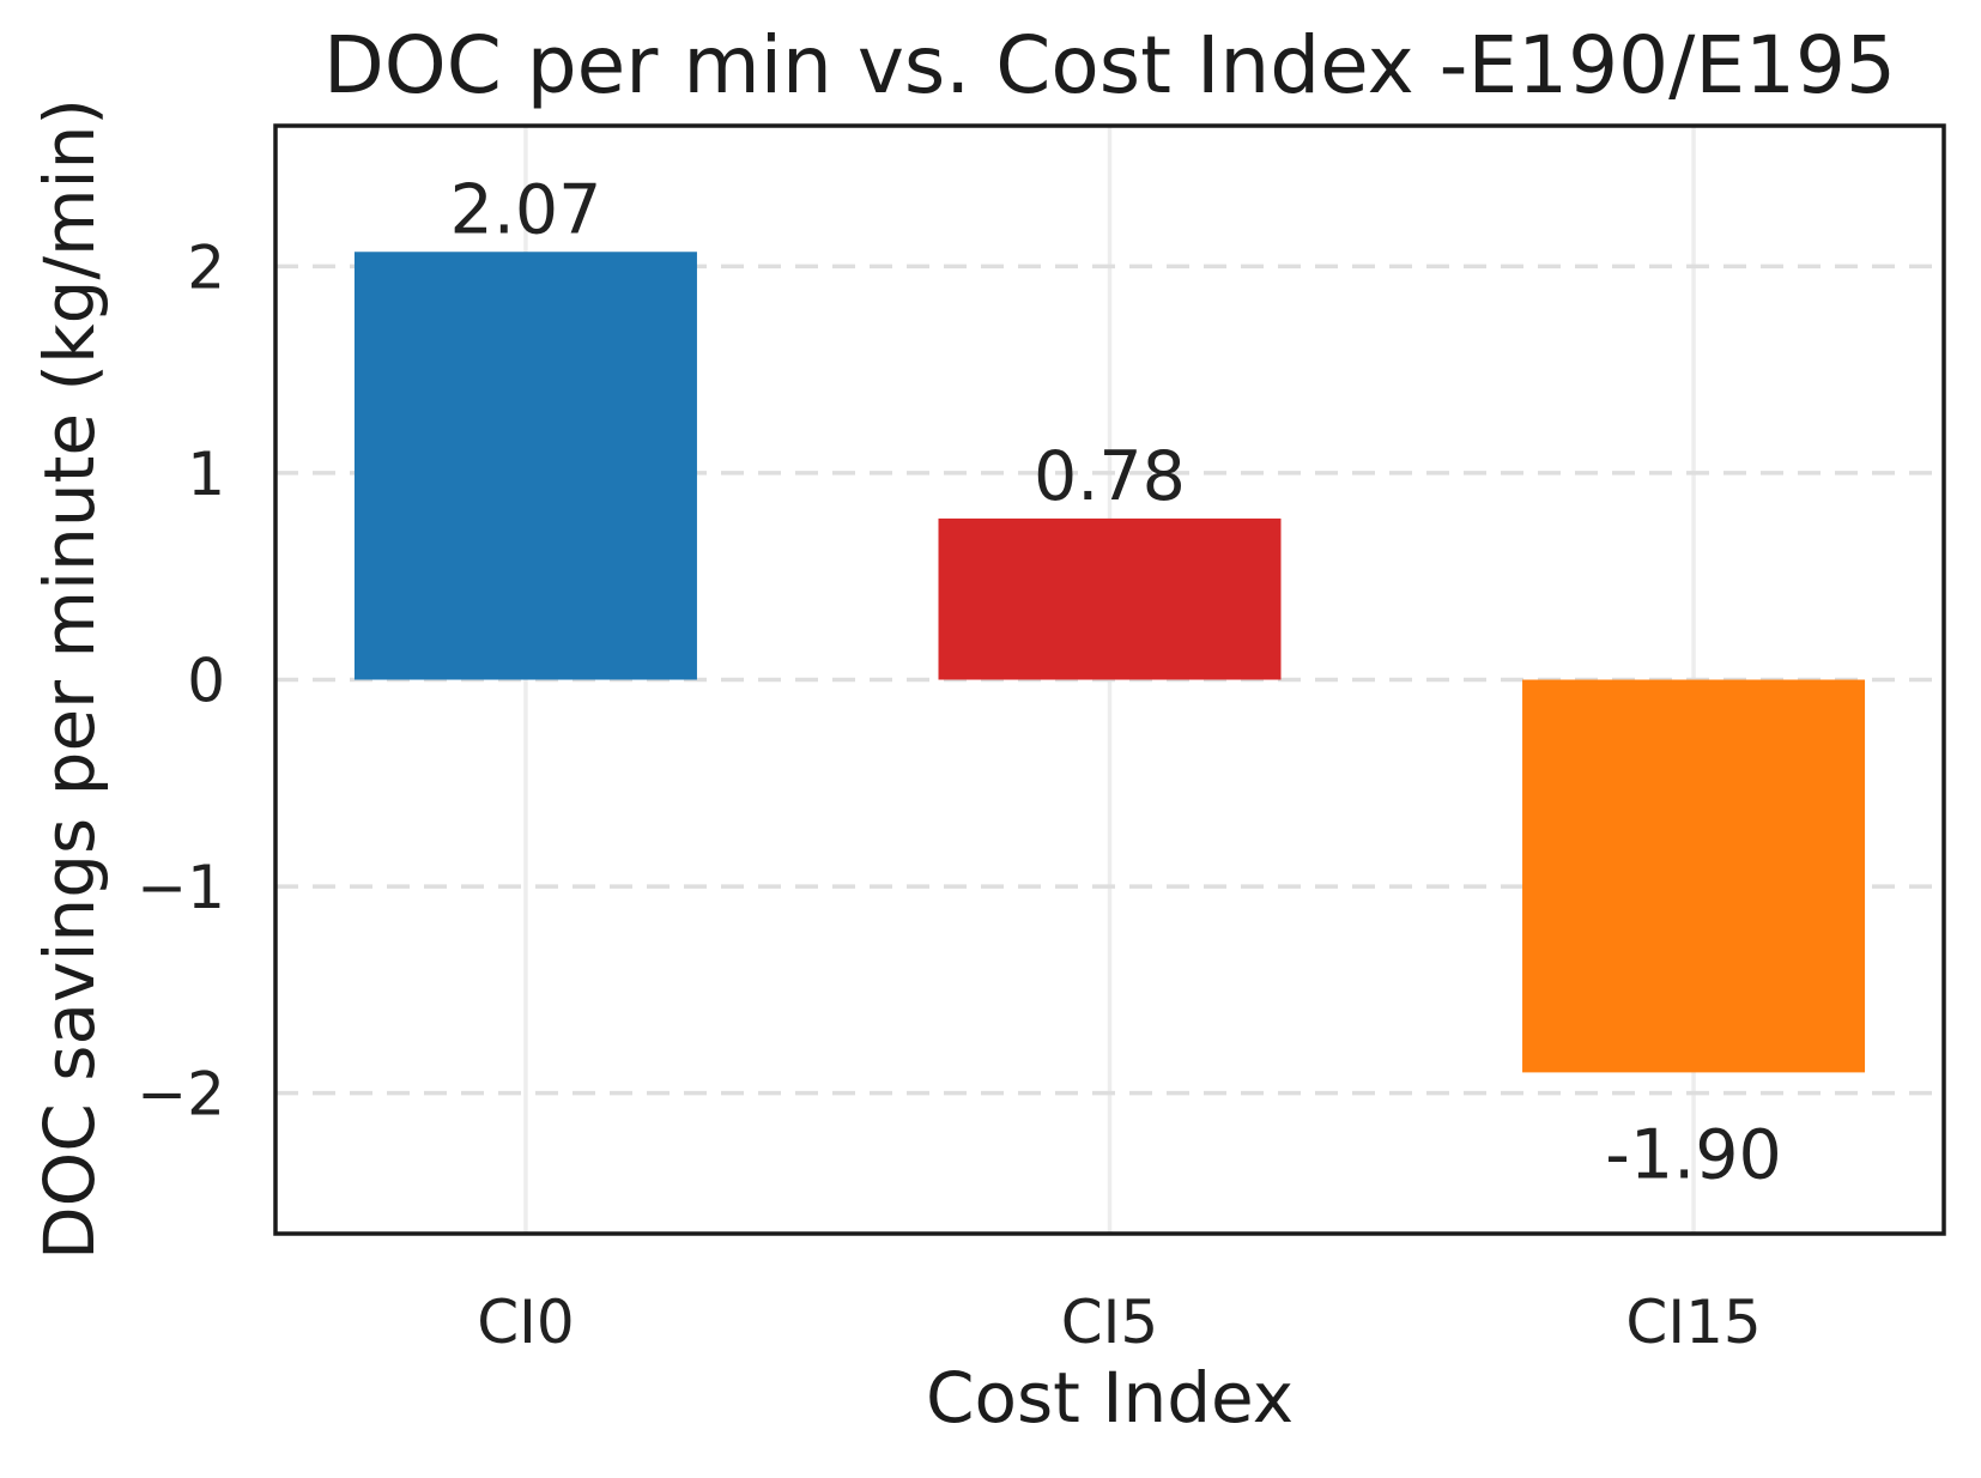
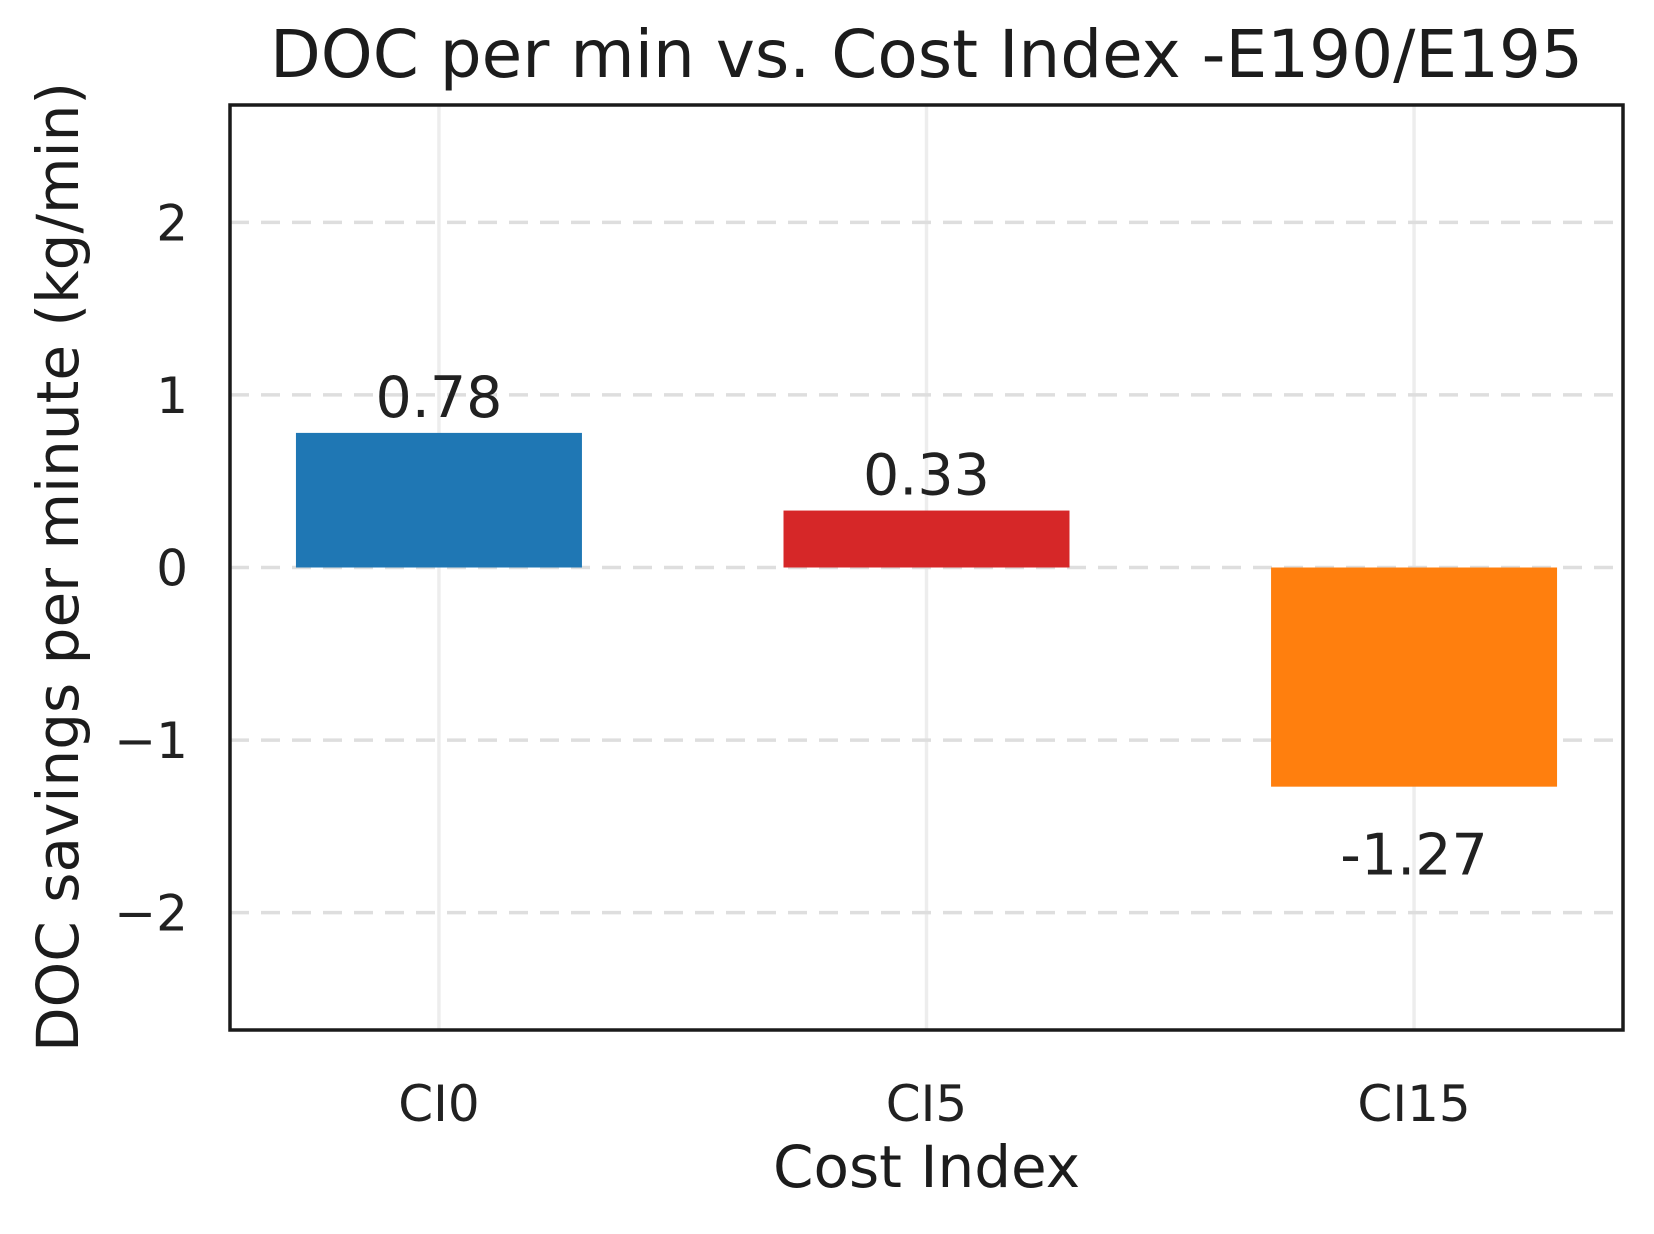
CI0: 2.07 -> 0.78
CI5: 0.78 -> 0.33
CI15: -1.90 -> -1.27
